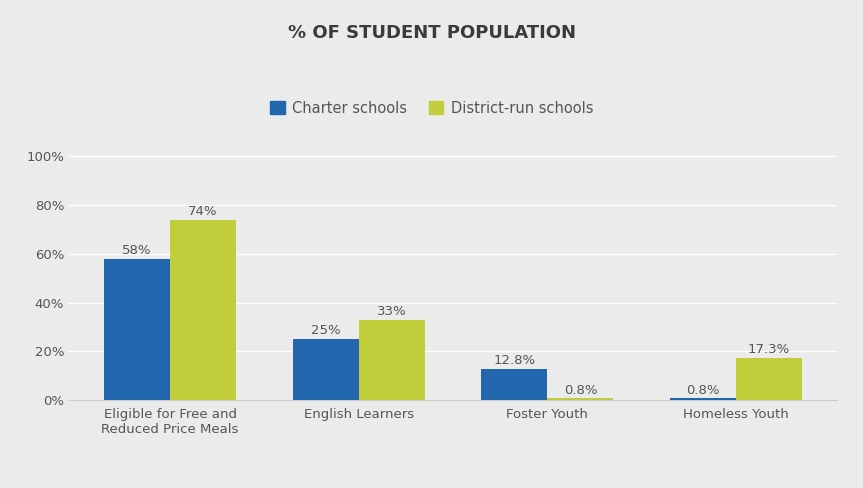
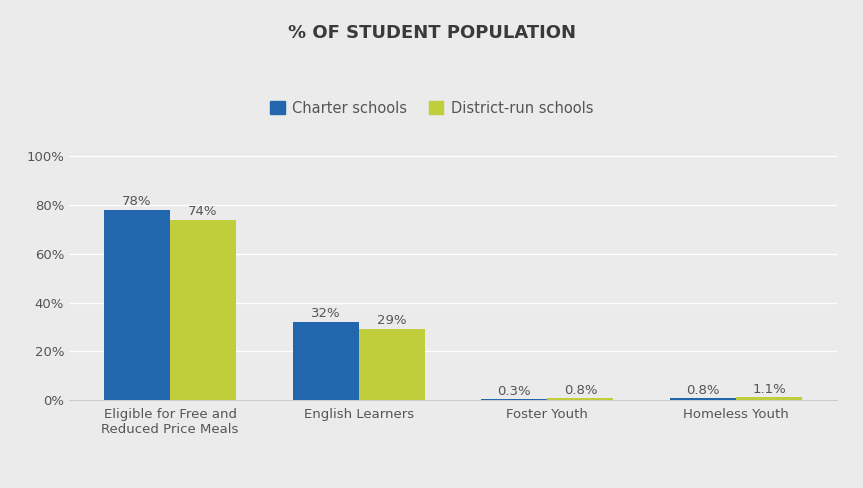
Charter schools/Eligible for Free and Reduced Price Meals: 58% -> 78%
Charter schools/English Learners: 25% -> 32%
District-run schools/English Learners: 33% -> 29%
Charter schools/Foster Youth: 12.8% -> 0.3%
District-run schools/Homeless Youth: 17.3% -> 1.1%
